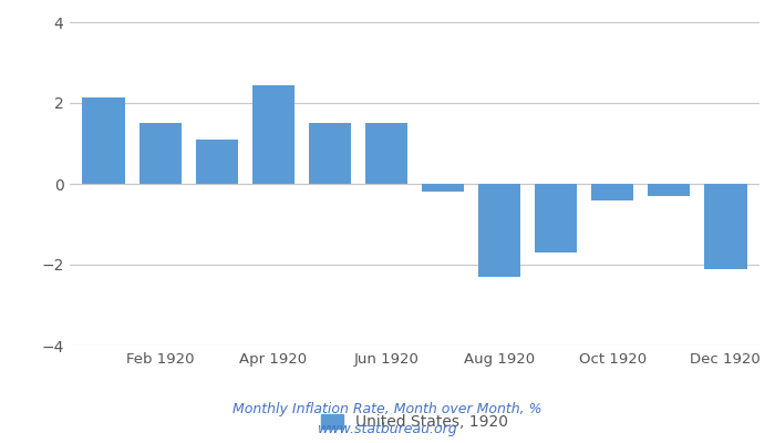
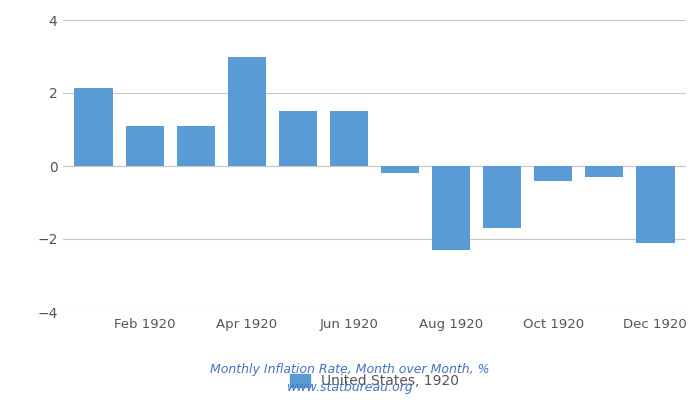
Feb 1920: 1.50 -> 1.10
Apr 1920: 2.45 -> 3.00
